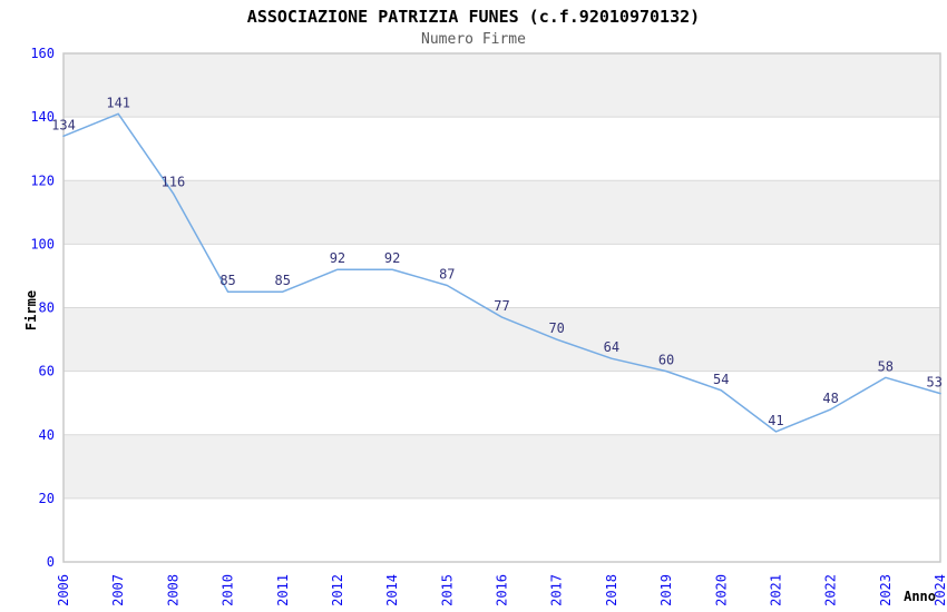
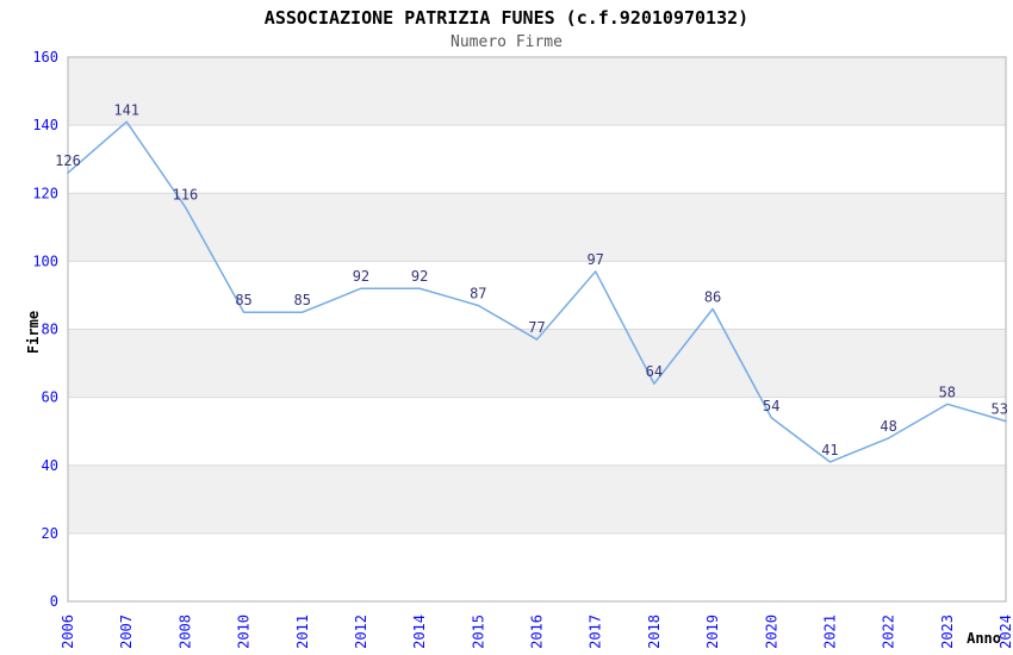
2006: 134 -> 126
2017: 70 -> 97
2019: 60 -> 86
